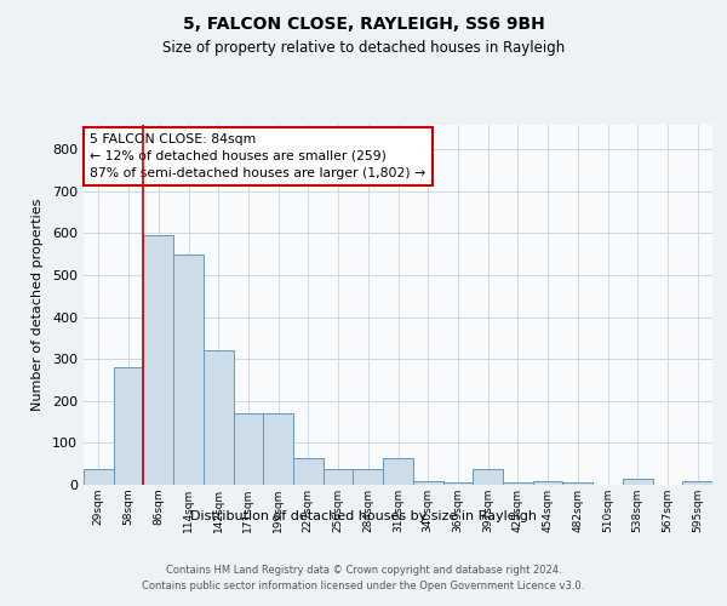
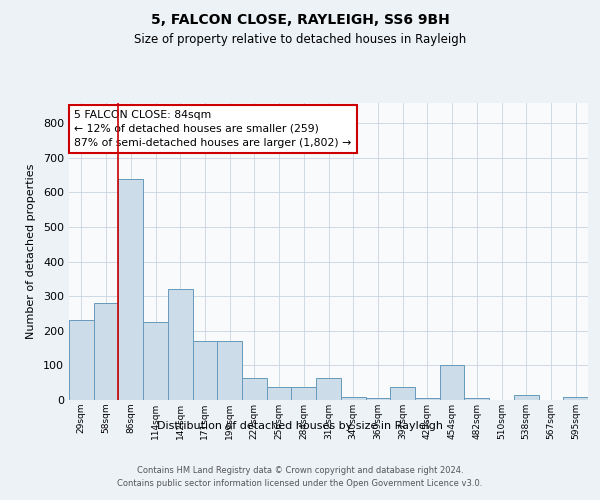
29sqm: 38 -> 230
86sqm: 595 -> 640
114sqm: 548 -> 225
454sqm: 10 -> 100
